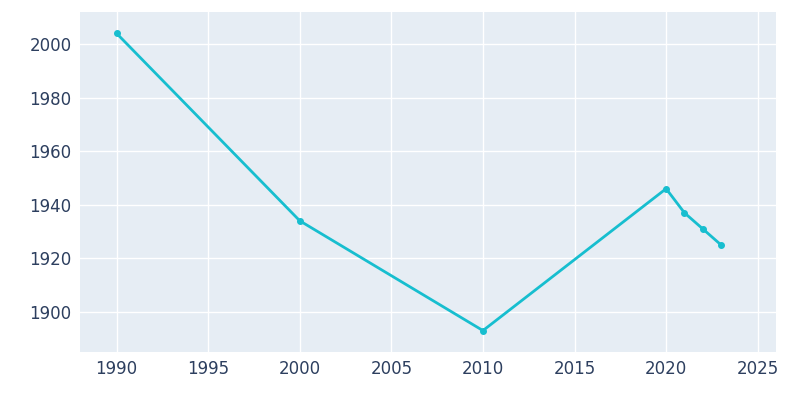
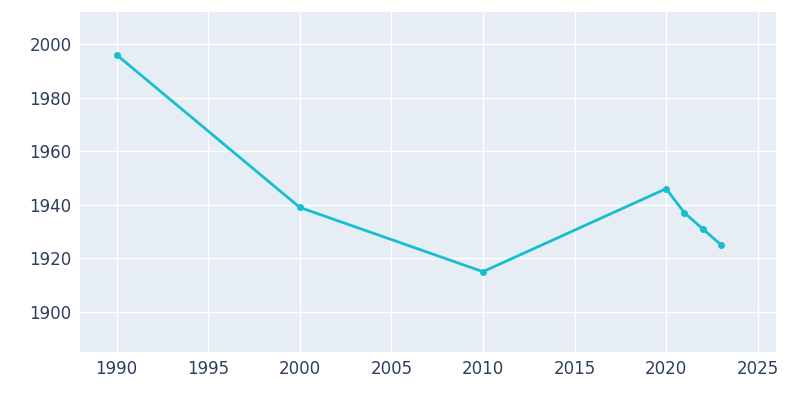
1990: 2004 -> 1996
2000: 1934 -> 1939
2010: 1893 -> 1915
